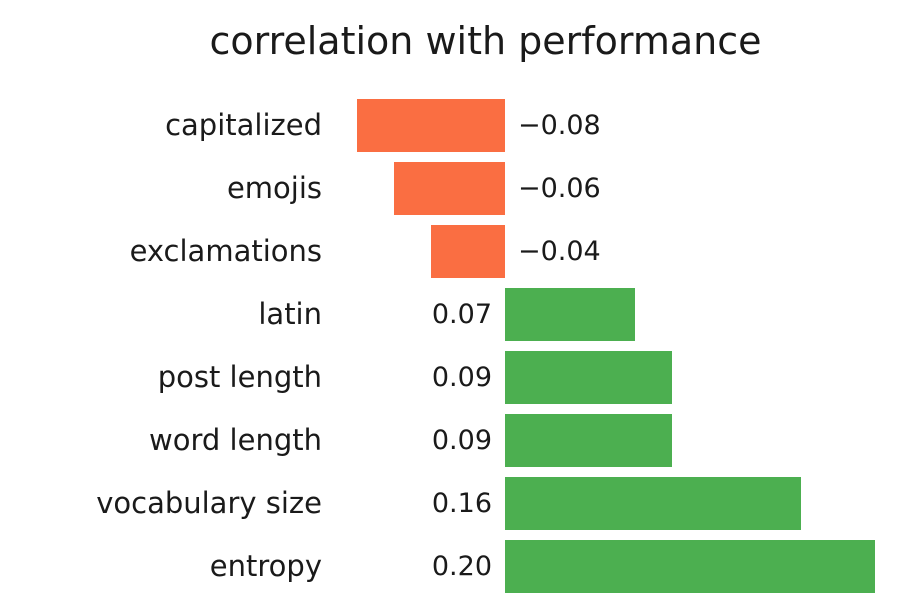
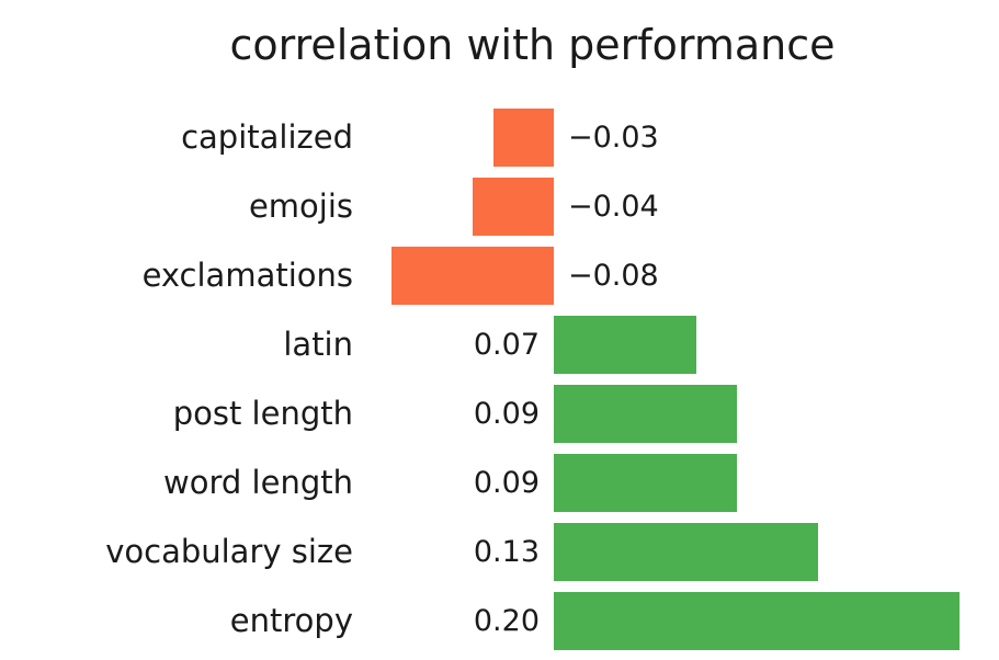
capitalized: −0.08 -> −0.03
emojis: −0.06 -> −0.04
exclamations: −0.04 -> −0.08
vocabulary size: 0.16 -> 0.13
